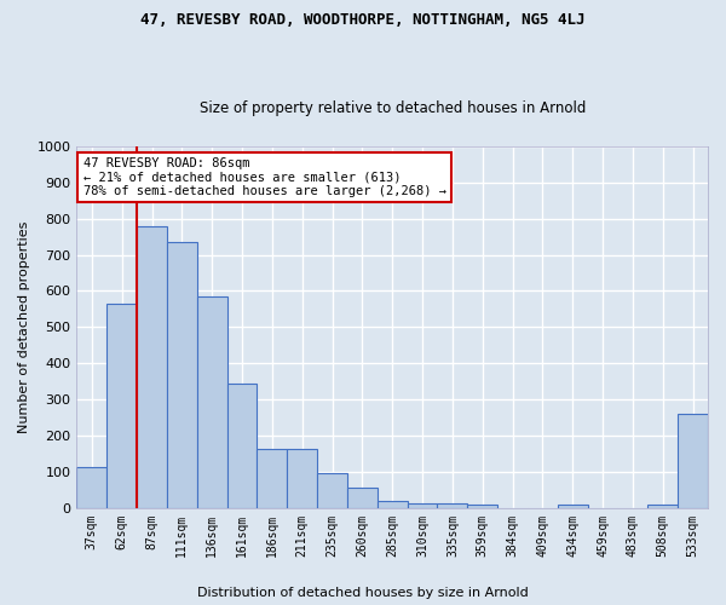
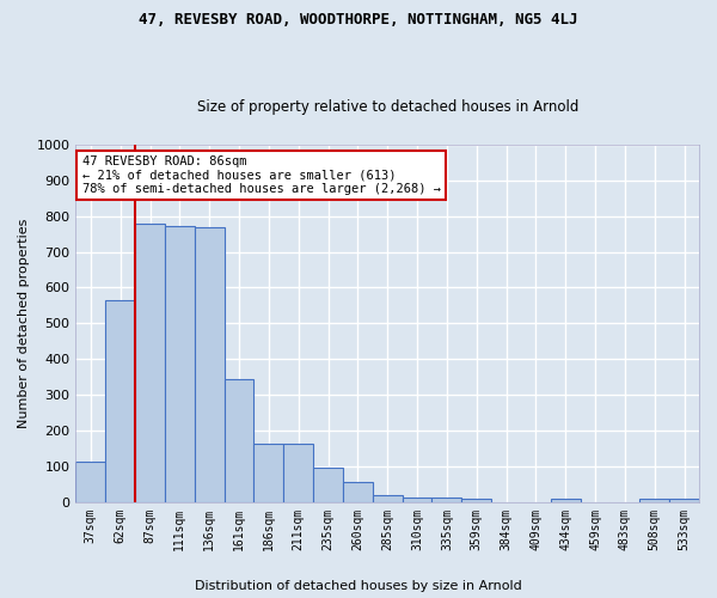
111sqm: 735 -> 773
136sqm: 585 -> 770
533sqm: 260 -> 10
